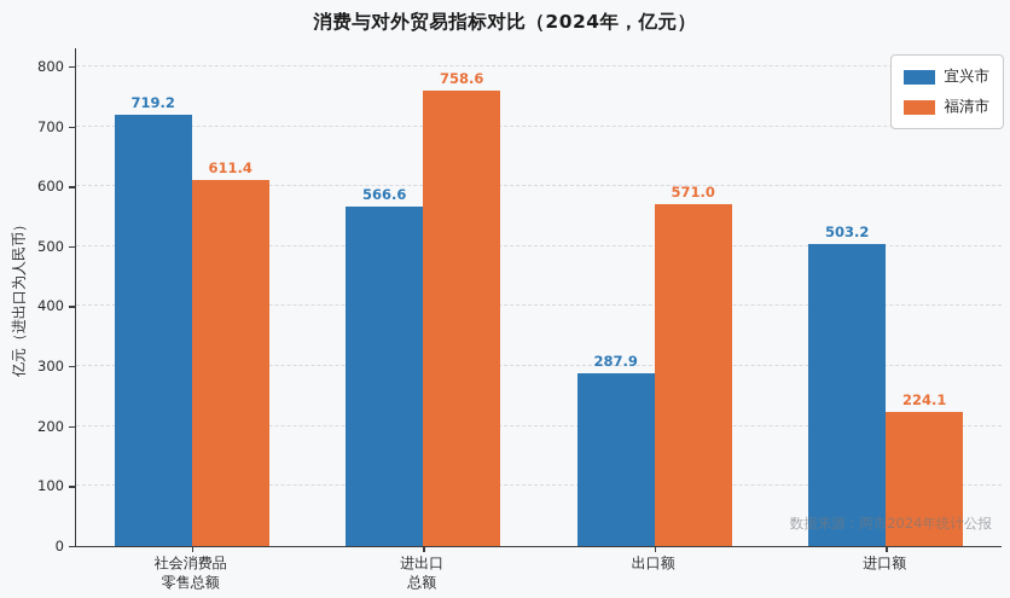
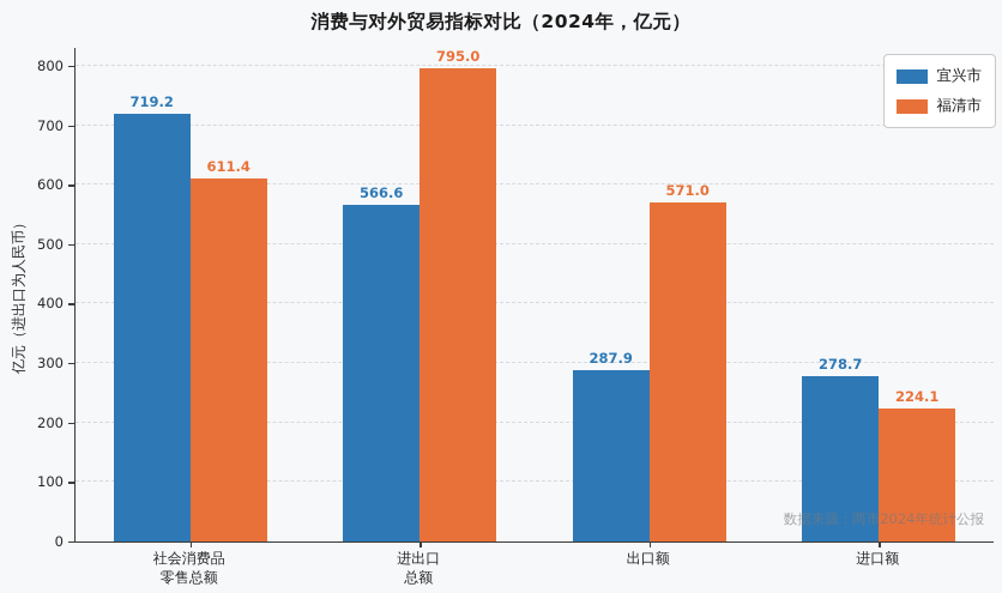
福清市/进出口 总额: 758.6 -> 795.0
宜兴市/进口额: 503.2 -> 278.7
